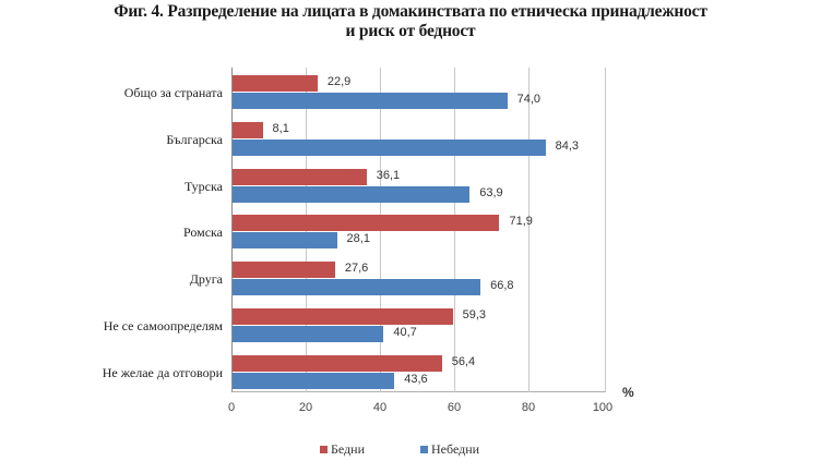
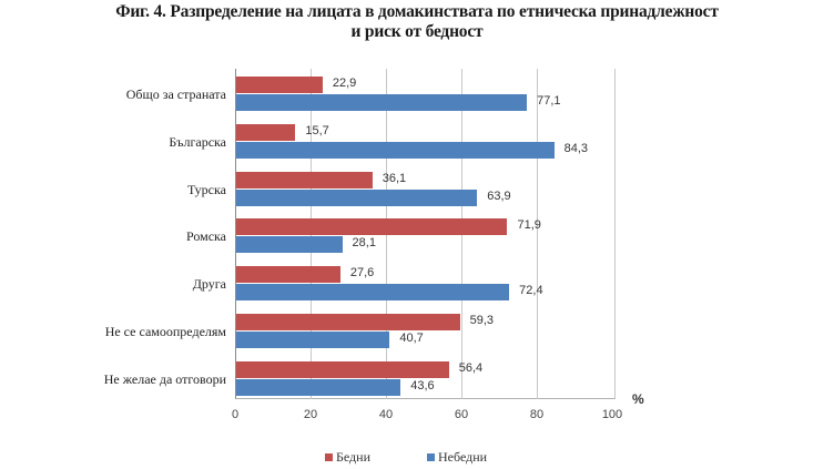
Небедни/Общо за страната: 74,0 -> 77,1
Бедни/Българска: 8,1 -> 15,7
Небедни/Друга: 66,8 -> 72,4
